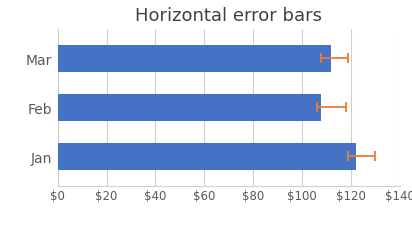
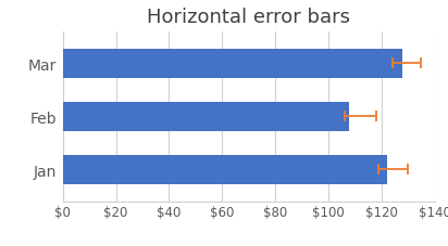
Mar: $112 -> $128
